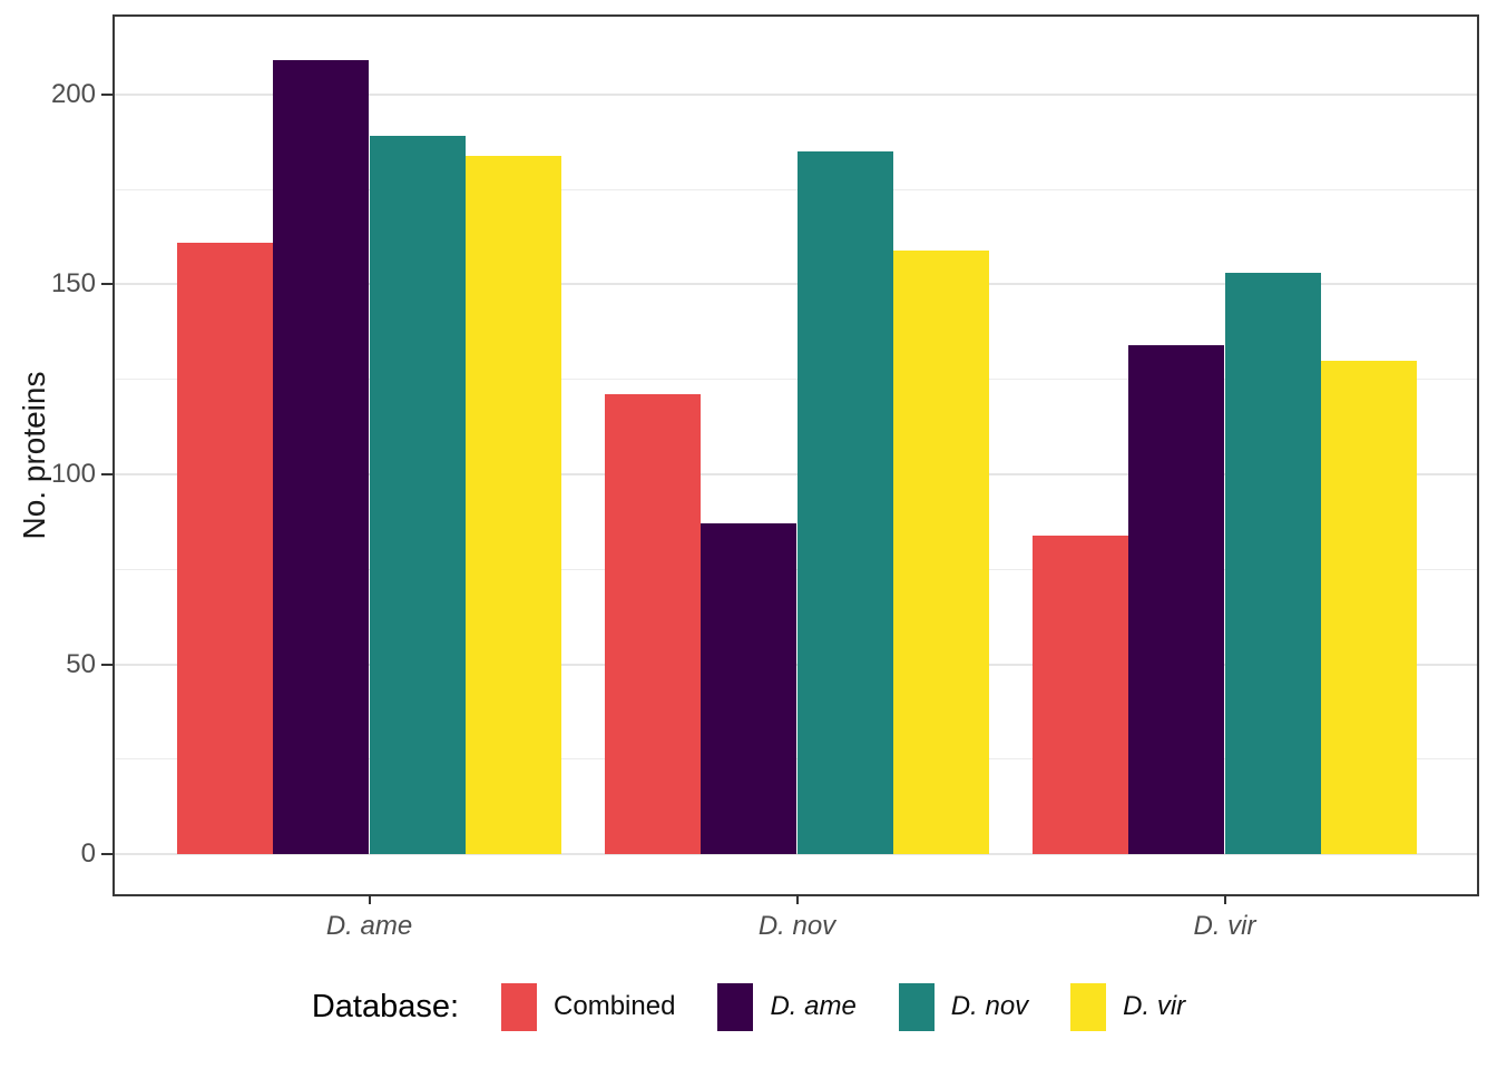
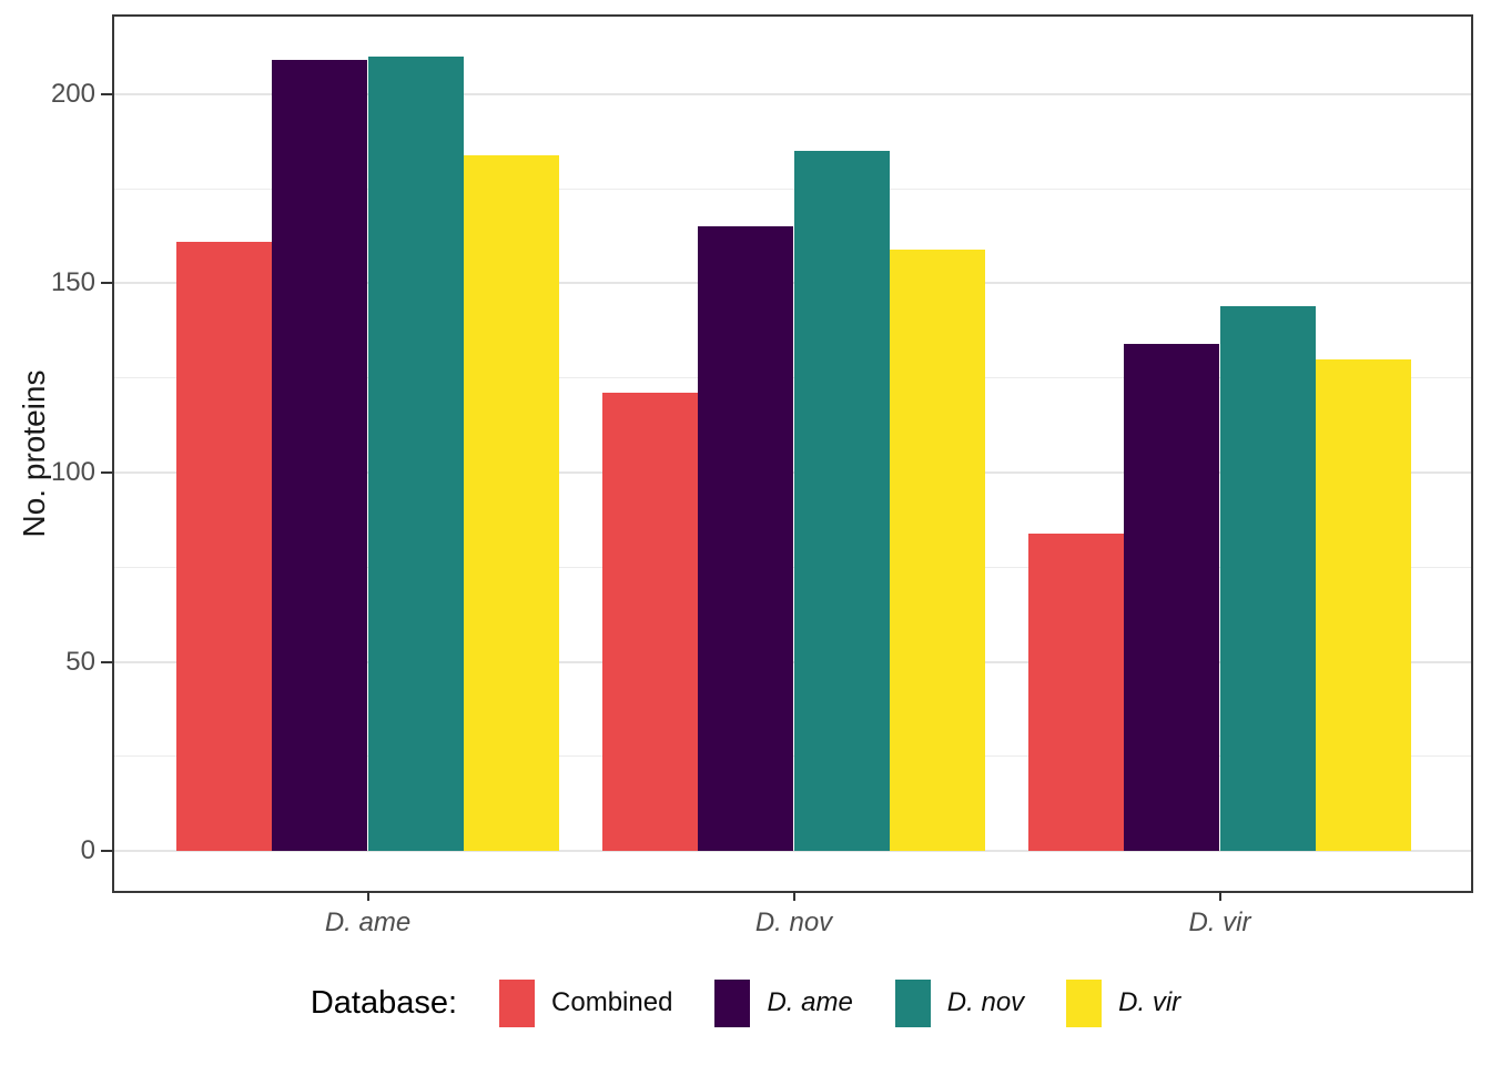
D. nov/D. ame: 189 -> 210
D. ame/D. nov: 87 -> 165
D. nov/D. vir: 153 -> 144
